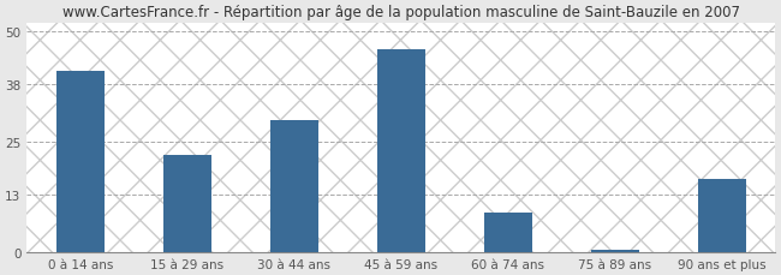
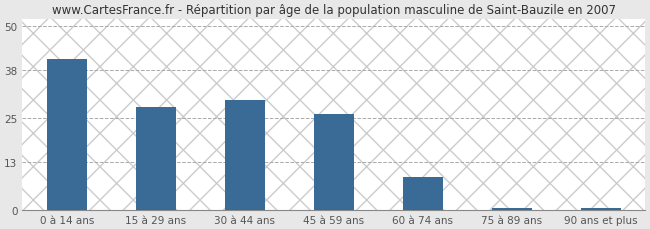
15 à 29 ans: 22.0 -> 28.0
45 à 59 ans: 46.0 -> 26.0
90 ans et plus: 16.5 -> 0.5
